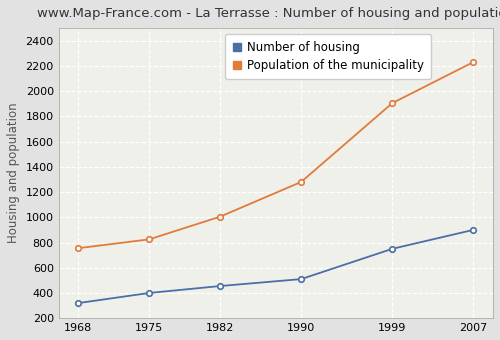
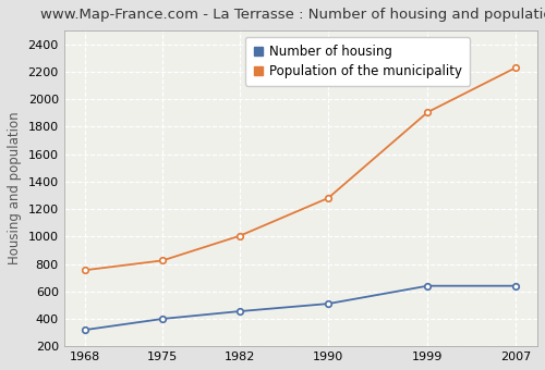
Number of housing/1999: 750 -> 640
Number of housing/2007: 900 -> 640
